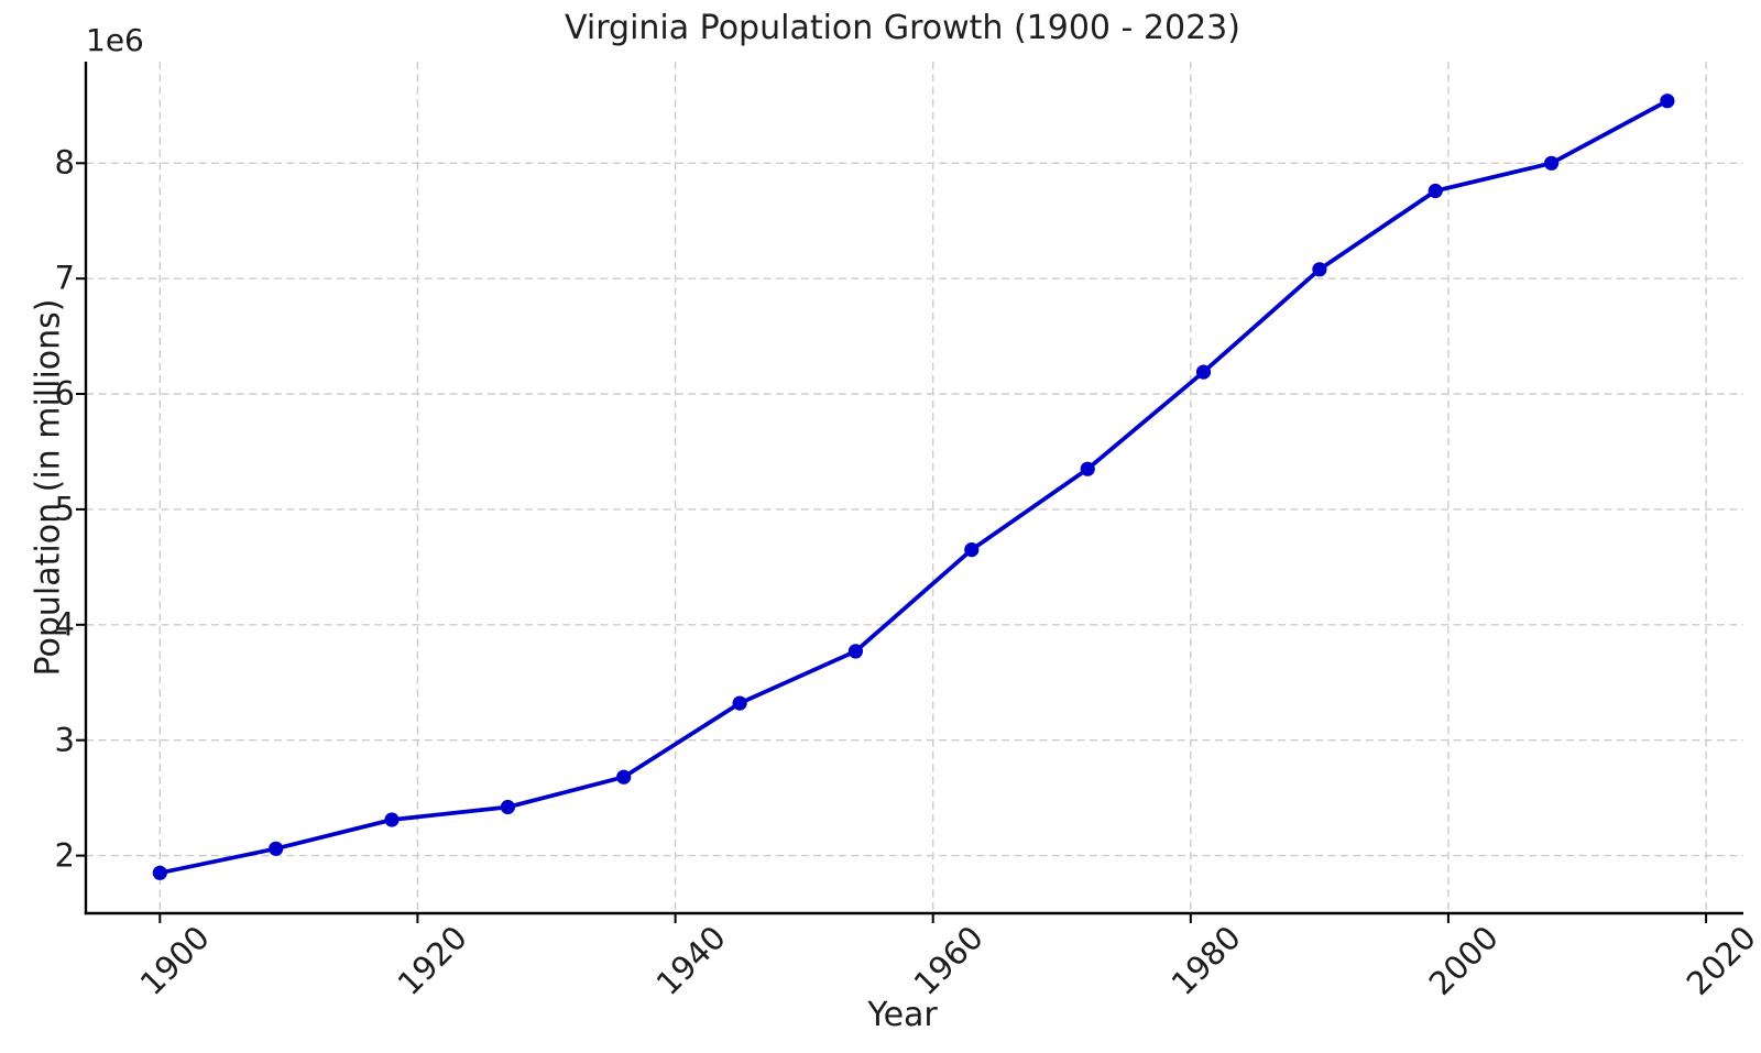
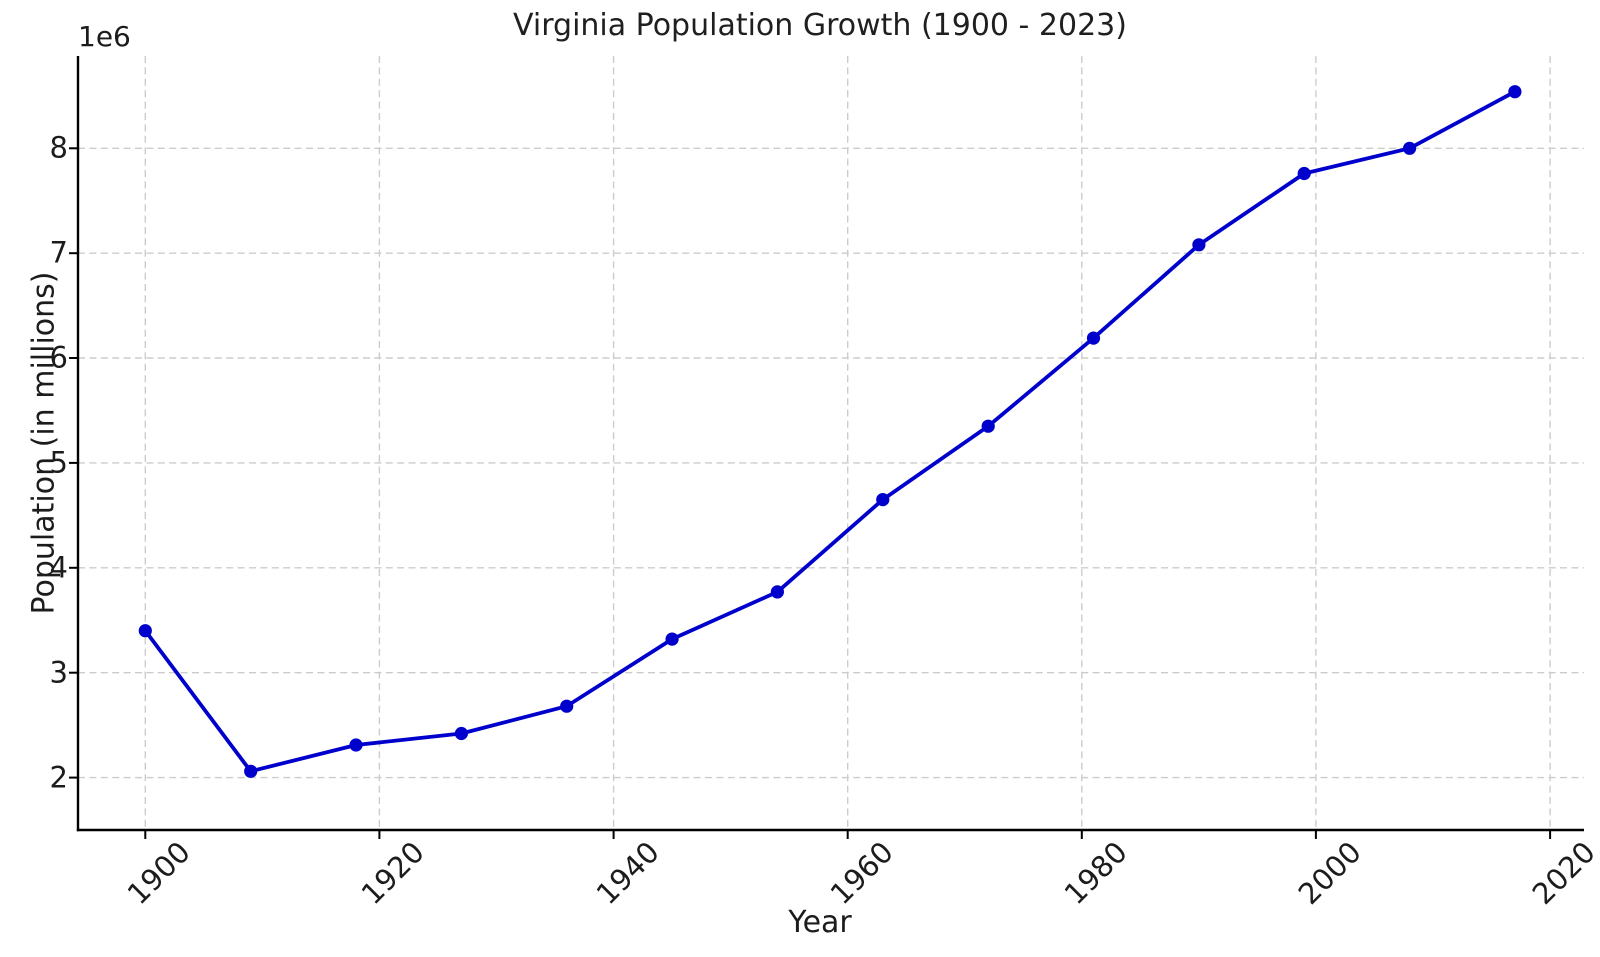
1900: 1.85 -> 3.40
